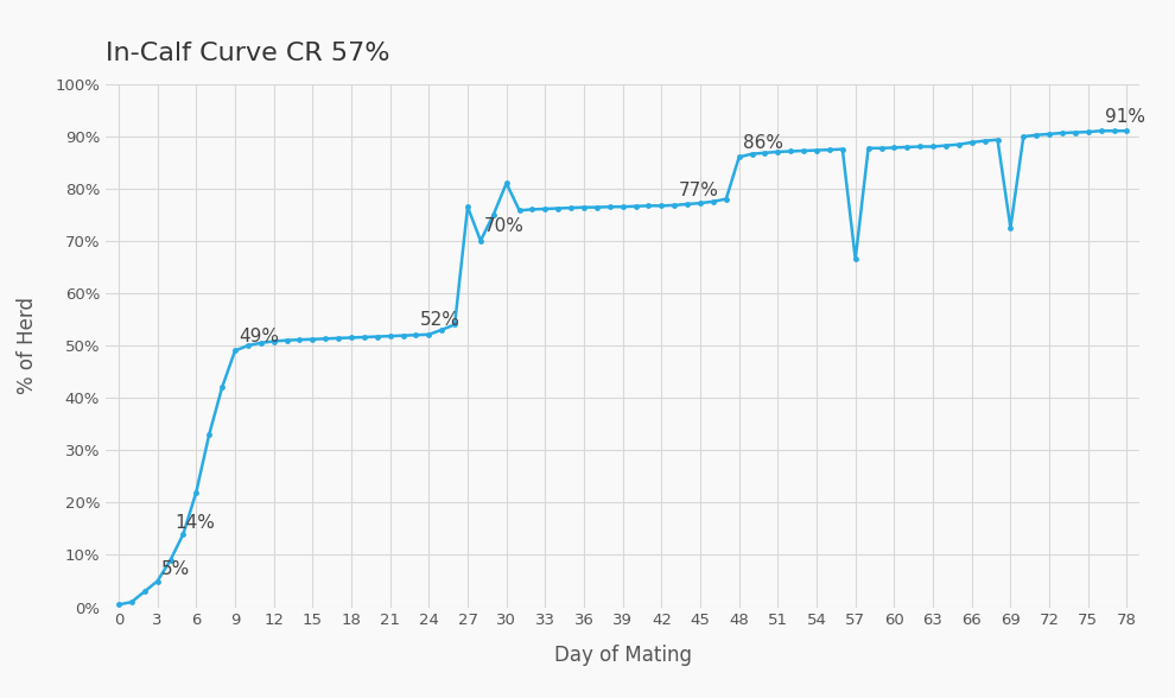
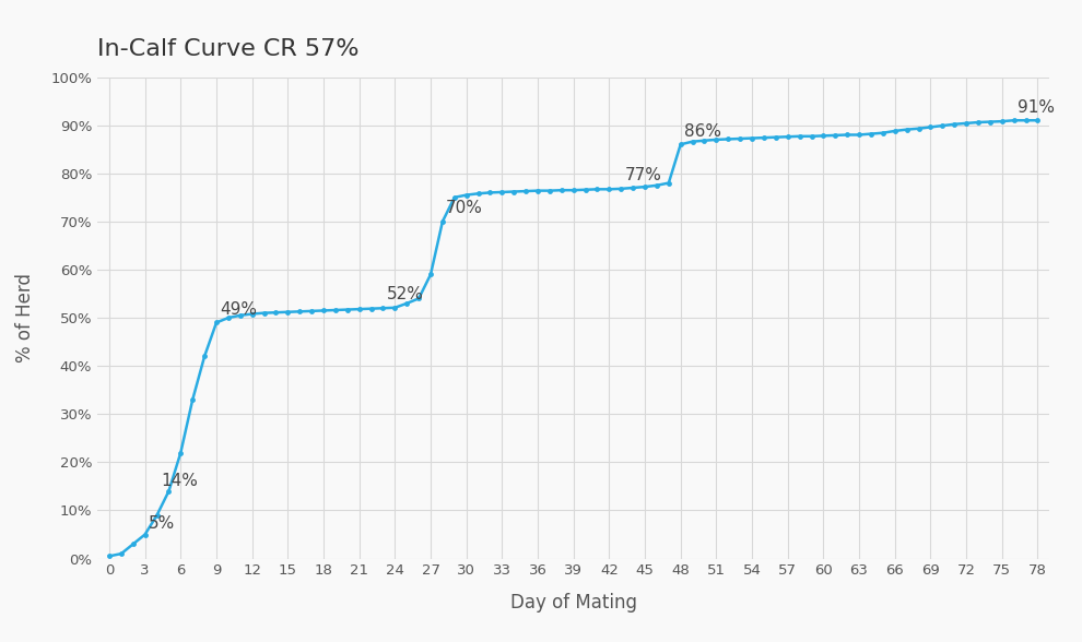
27: 76.5% -> 59.0%
30: 81.0% -> 75.5%
57: 66.5% -> 87.6%
69: 72.5% -> 89.6%
